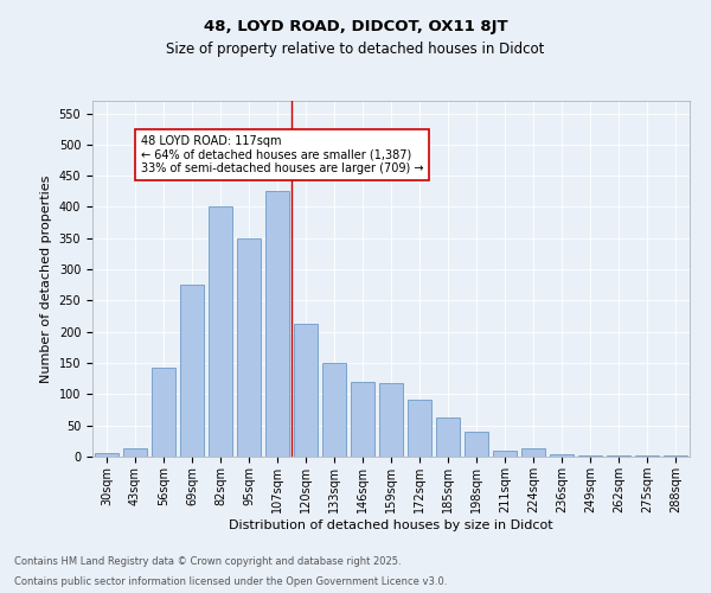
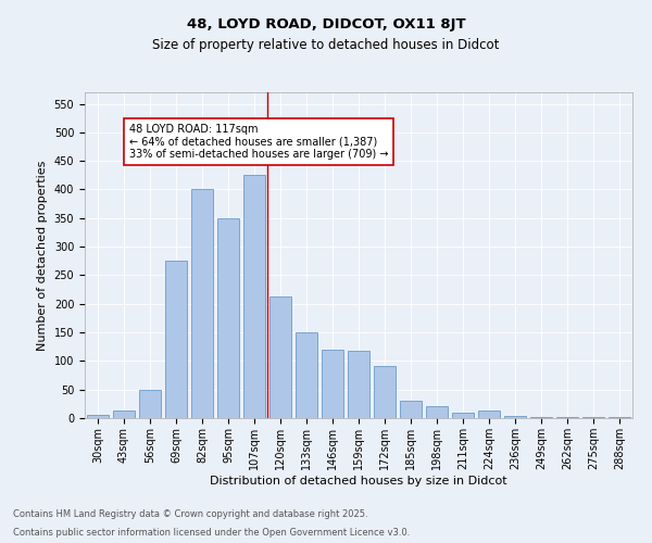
56sqm: 142 -> 50
185sqm: 62 -> 30
198sqm: 40 -> 20
